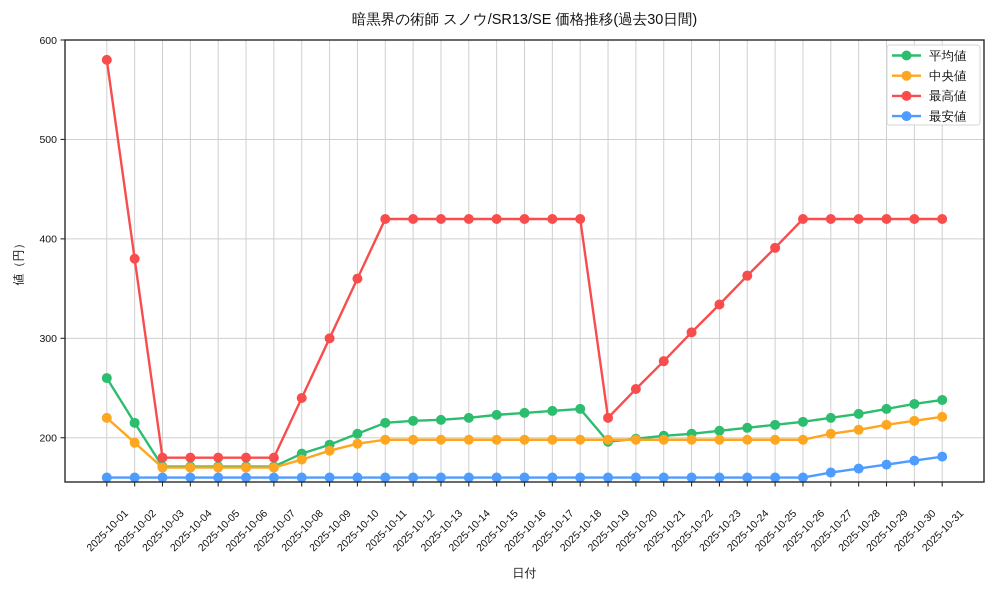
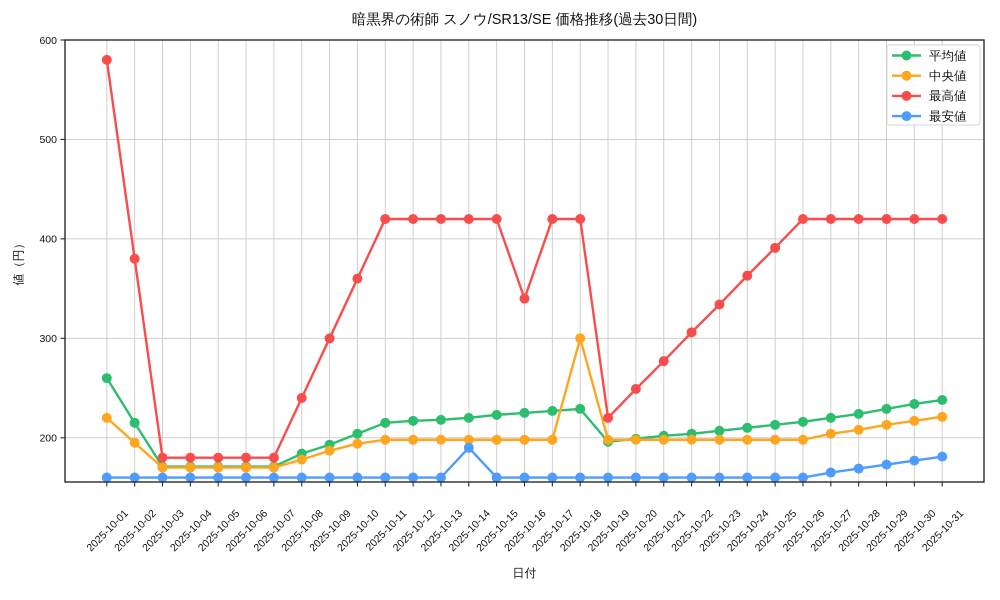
最安値/2025-10-14: 160 -> 190
最高値/2025-10-16: 420 -> 340
中央値/2025-10-18: 200 -> 300
